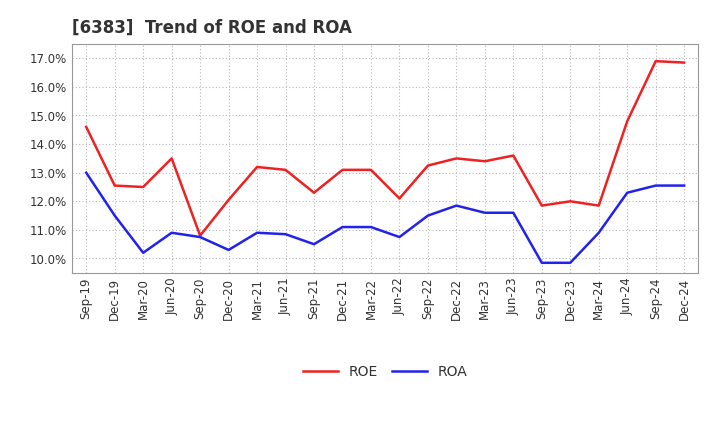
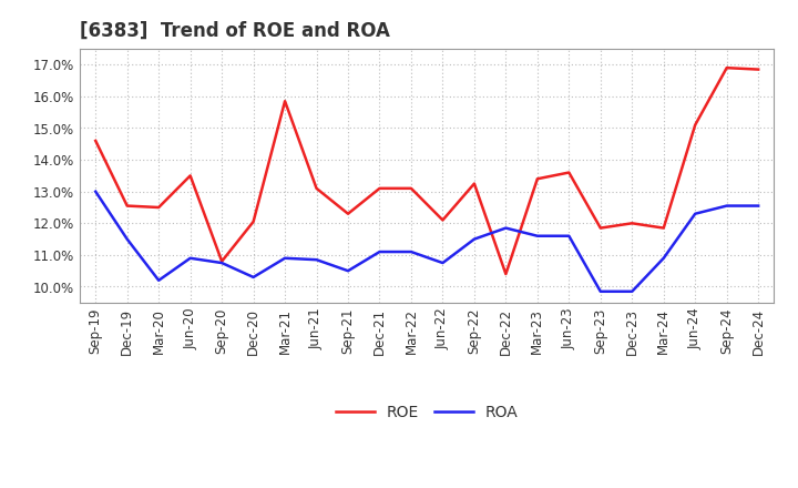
ROE/Mar-21: 13.20% -> 15.85%
ROE/Dec-22: 13.50% -> 10.40%
ROE/Jun-24: 14.80% -> 15.10%
